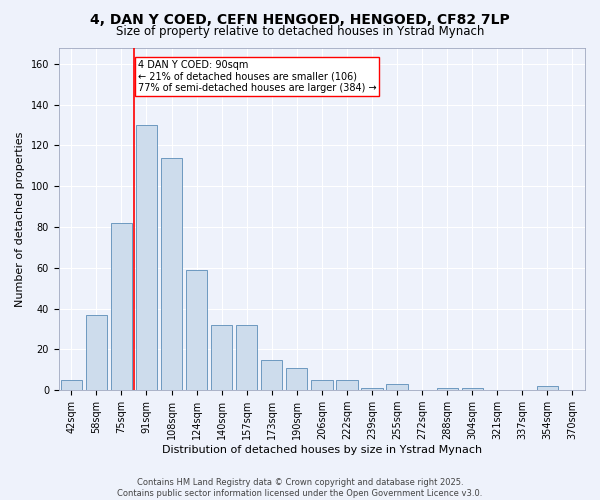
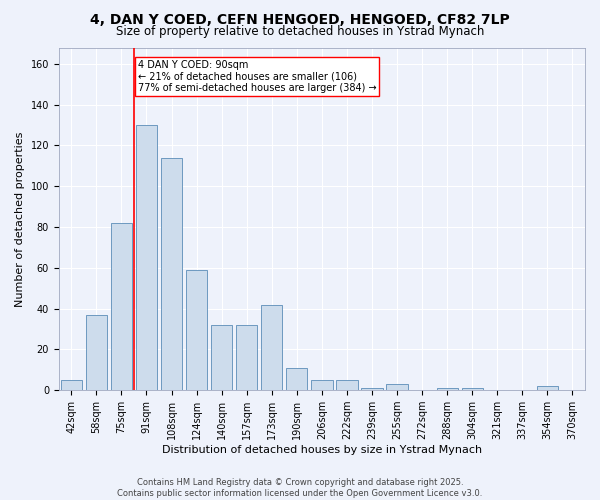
173sqm: 15 -> 42
